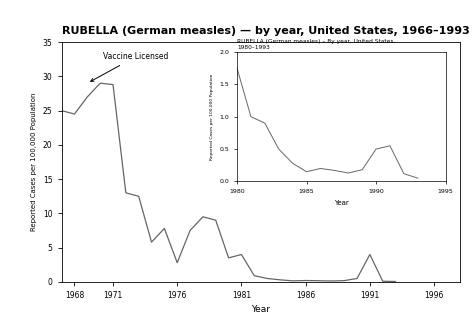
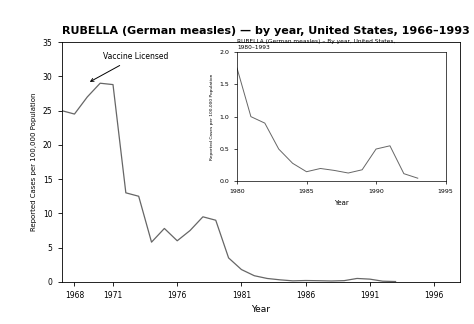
RUBELLA (German measles) — by year, United States, 1966–1993/1976: 2.8 -> 6.0
RUBELLA (German measles) — by year, United States, 1966–1993/1981: 4.0 -> 1.8
RUBELLA (German measles) — by year, United States, 1966–1993/1991: 4.0 -> 0.4
